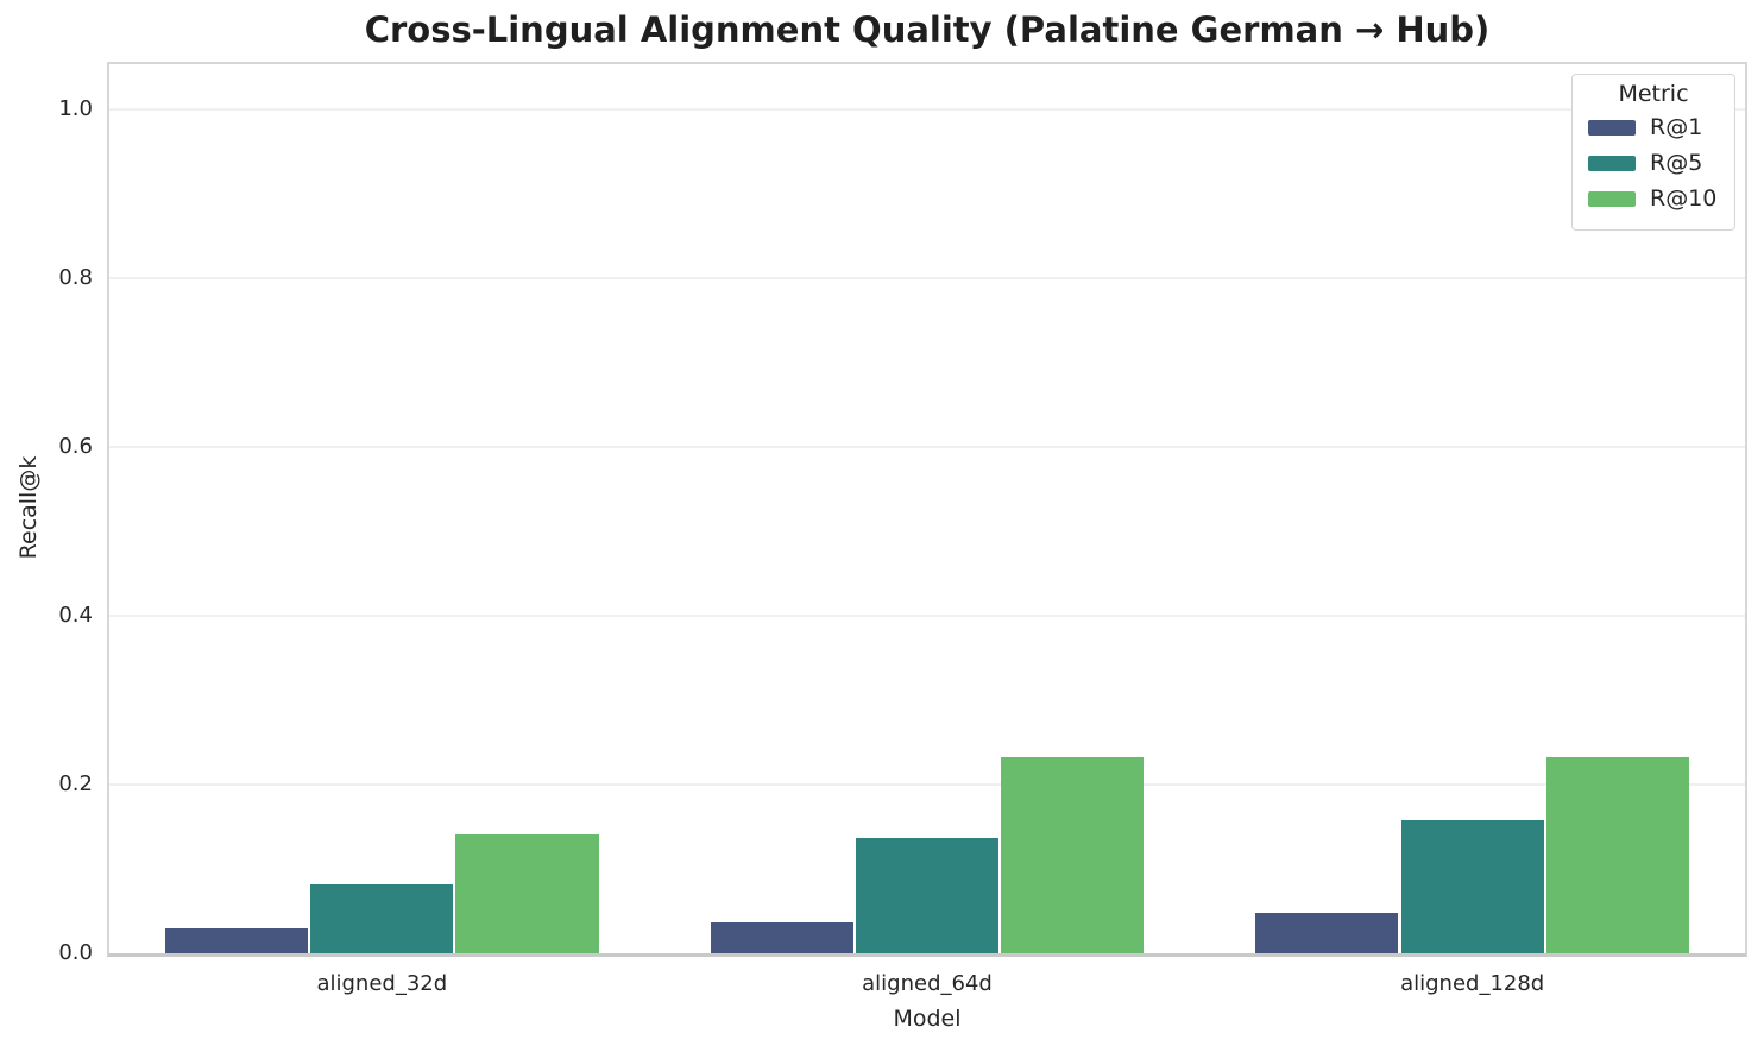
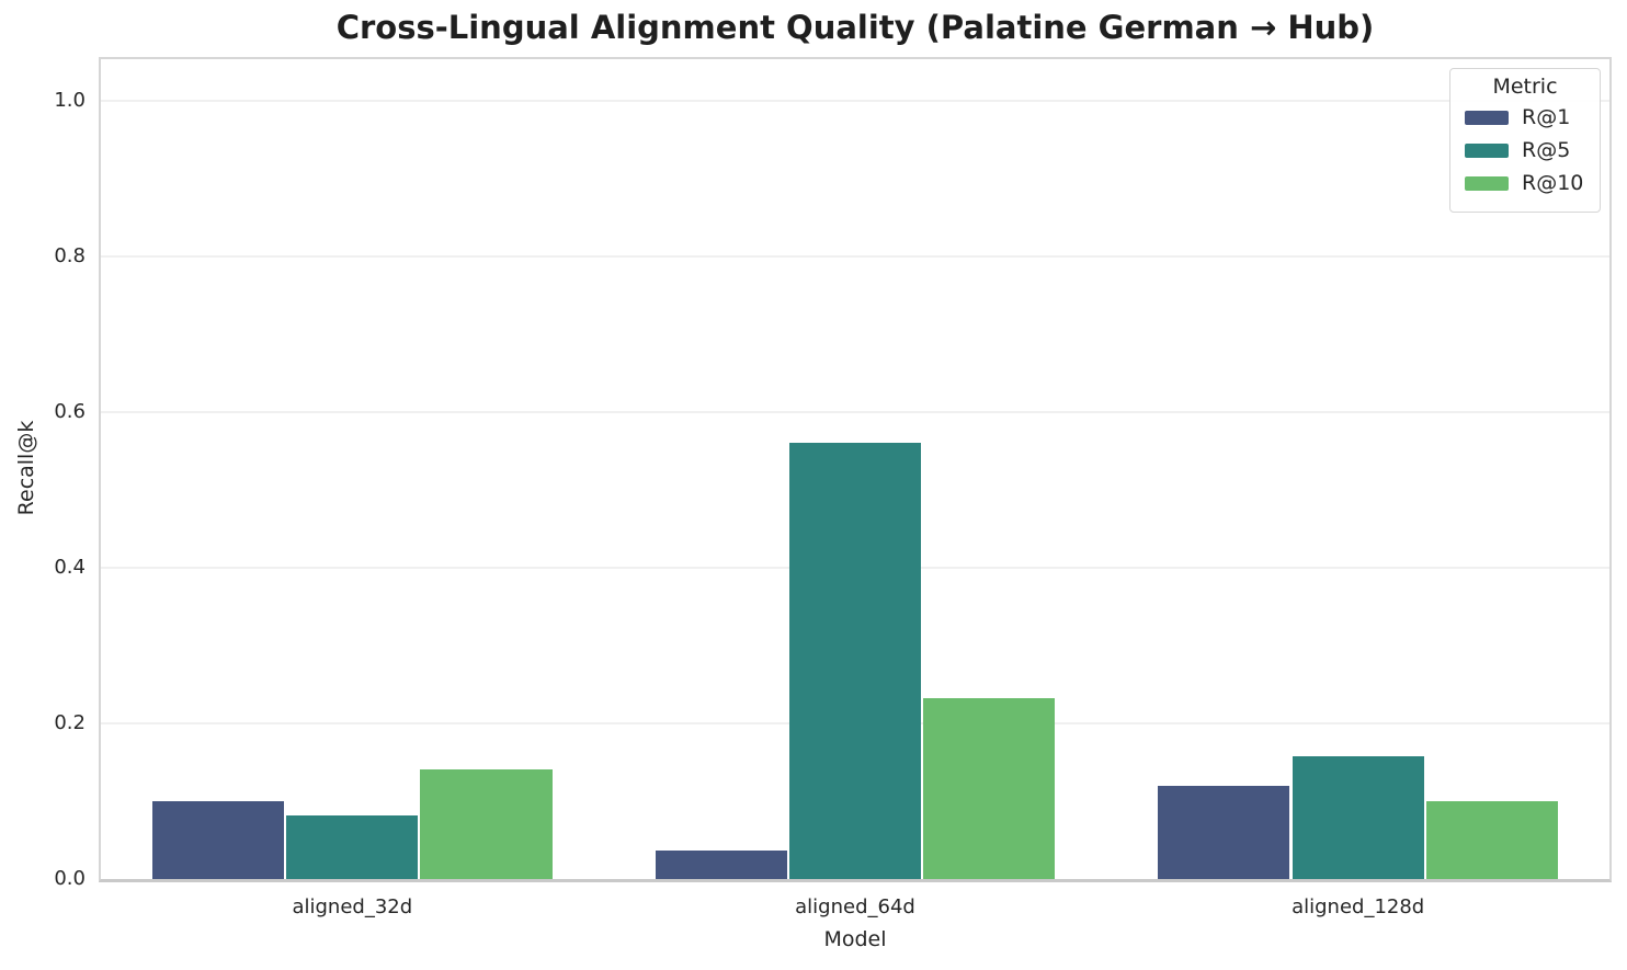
R@1/aligned_32d: 0.03 -> 0.10
R@5/aligned_64d: 0.14 -> 0.56
R@1/aligned_128d: 0.05 -> 0.12
R@10/aligned_128d: 0.23 -> 0.10
